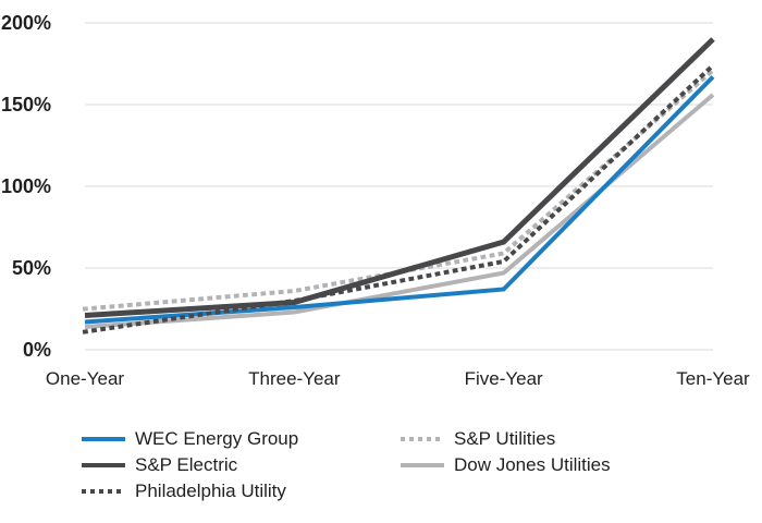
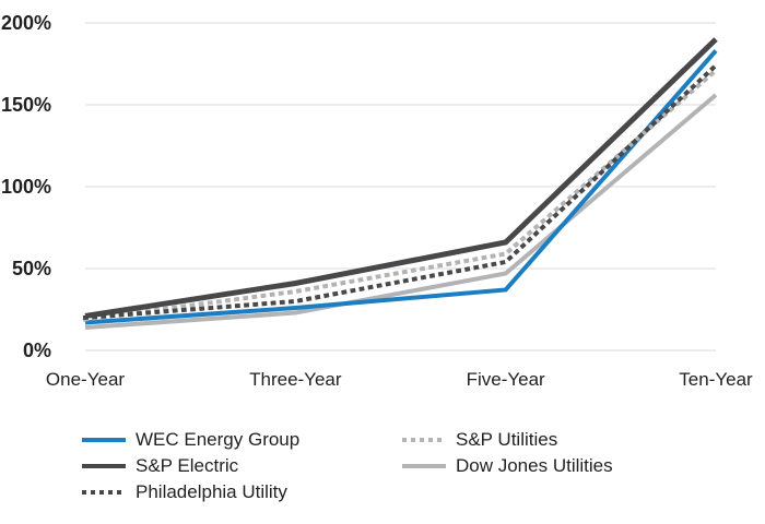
Philadelphia Utility/One-Year: 11% -> 20%
S&P Utilities/One-Year: 25% -> 19%
S&P Electric/Three-Year: 29% -> 41%
WEC Energy Group/Ten-Year: 167% -> 183%
